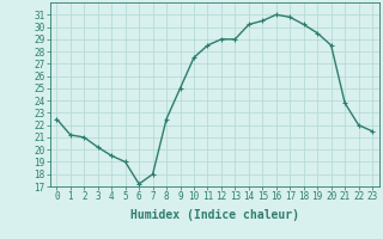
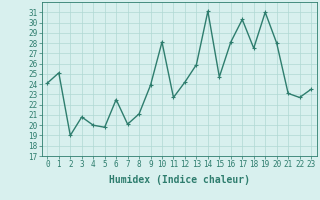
0: 22.5 -> 24.1
1: 21.2 -> 25.1
2: 21.0 -> 19.0
3: 20.2 -> 20.8
4: 19.5 -> 20.0
5: 19.0 -> 19.8
6: 17.2 -> 22.5
7: 18.0 -> 20.1
8: 22.5 -> 21.1
9: 25.0 -> 23.9
10: 27.5 -> 28.1
11: 28.5 -> 22.7
12: 29.0 -> 24.2
13: 29.0 -> 25.9
14: 30.2 -> 31.1
15: 30.5 -> 24.7
16: 31.0 -> 28.1
17: 30.8 -> 30.3
18: 30.2 -> 27.5
19: 29.5 -> 31.0
20: 28.5 -> 28.0
21: 23.8 -> 23.1
22: 22.0 -> 22.7
23: 21.5 -> 23.5
